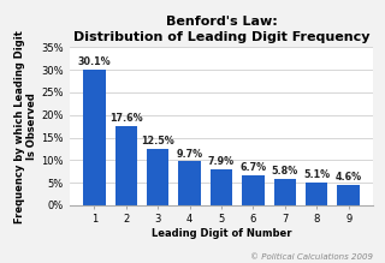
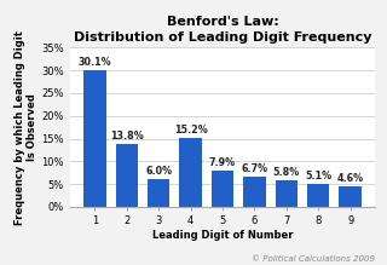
2: 17.6% -> 13.8%
3: 12.5% -> 6.0%
4: 9.7% -> 15.2%
